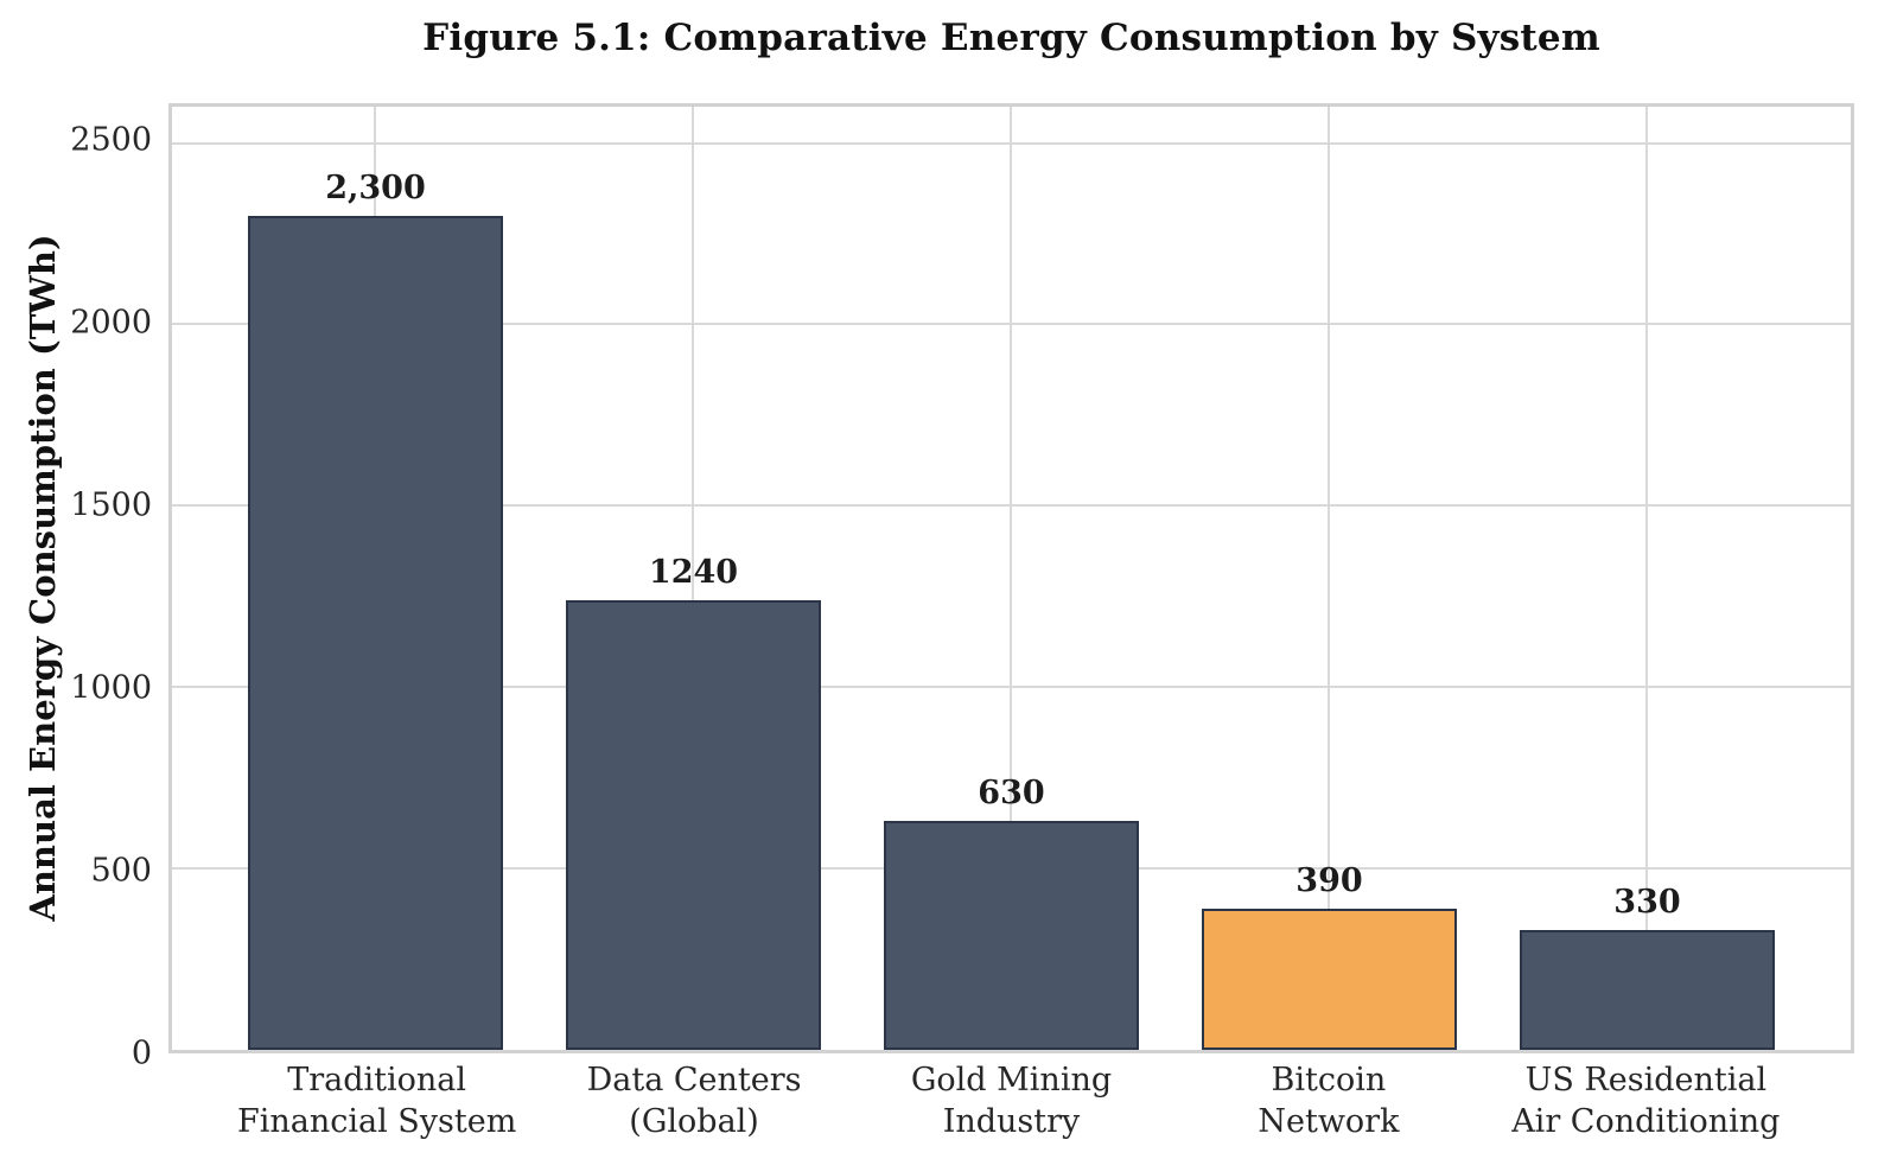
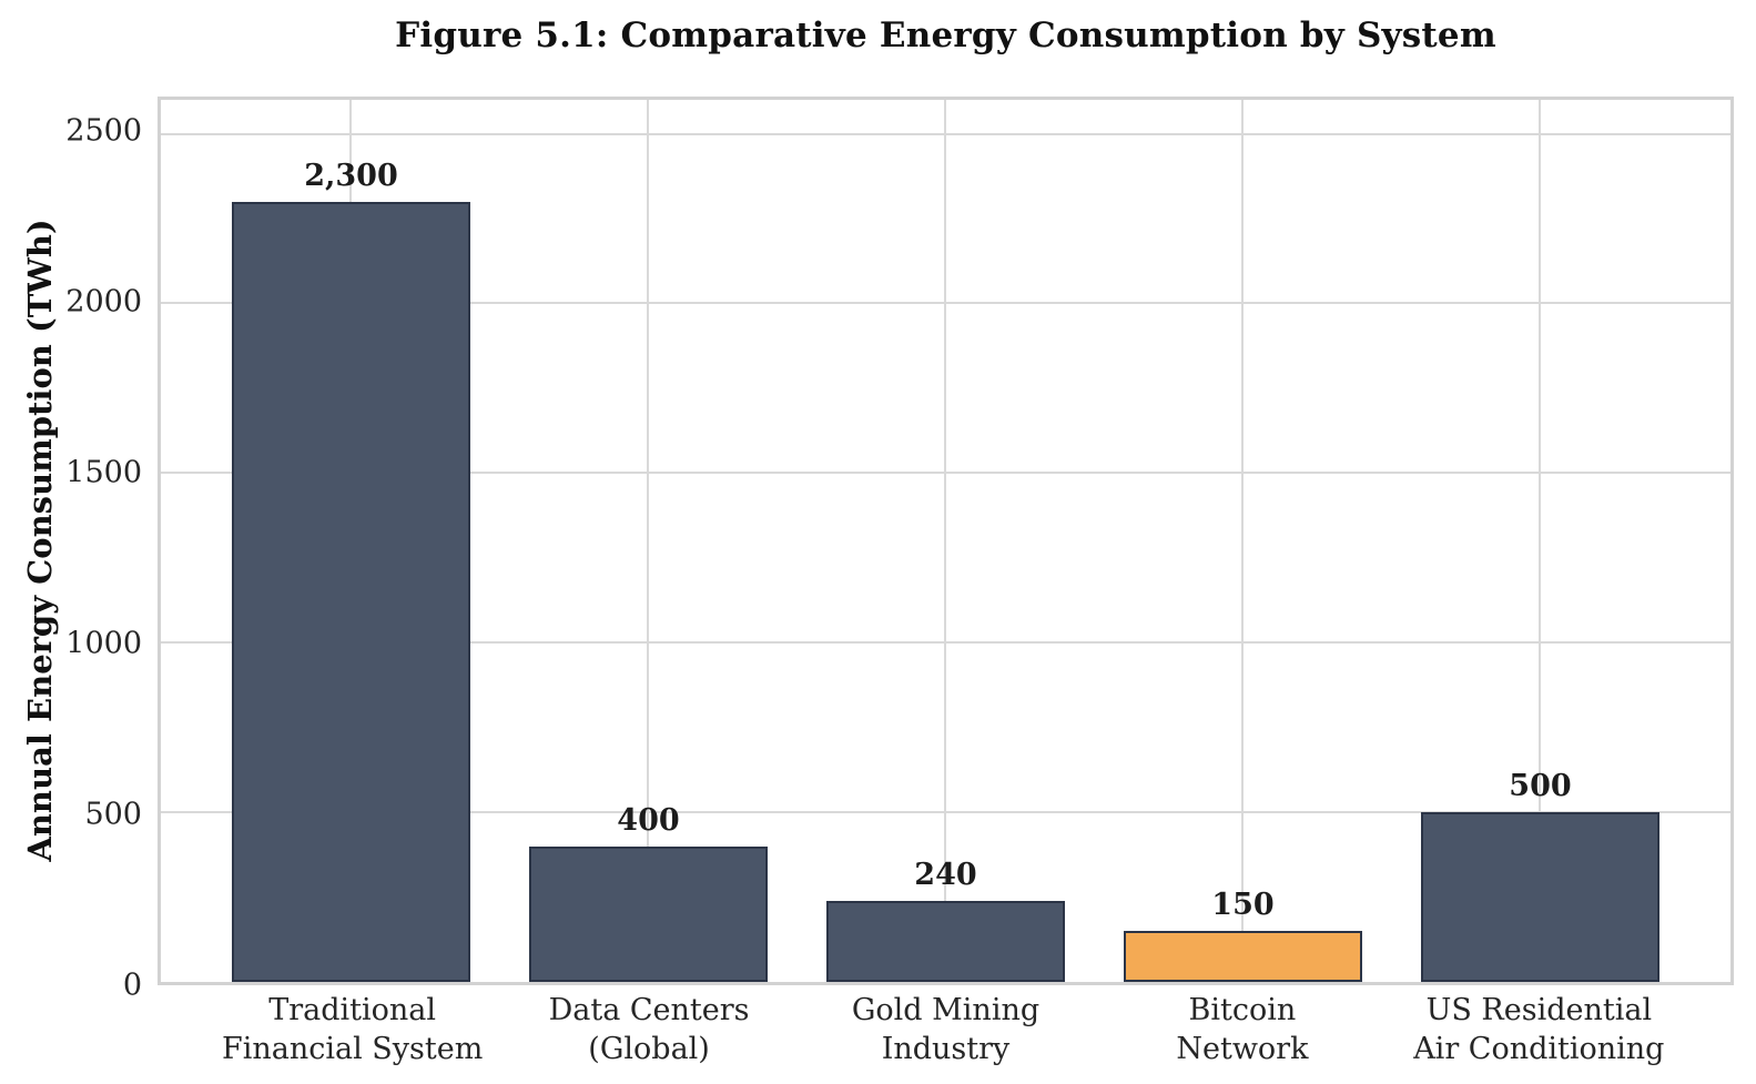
Data Centers (Global): 1240 -> 400
Gold Mining Industry: 630 -> 240
Bitcoin Network: 390 -> 150
US Residential Air Conditioning: 330 -> 500
